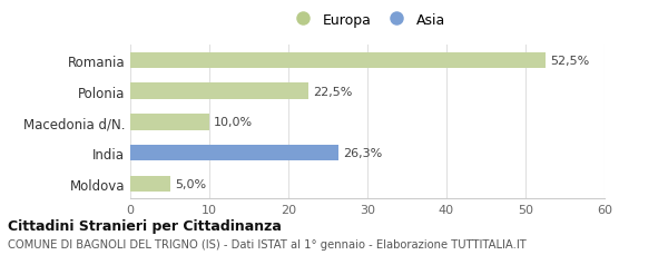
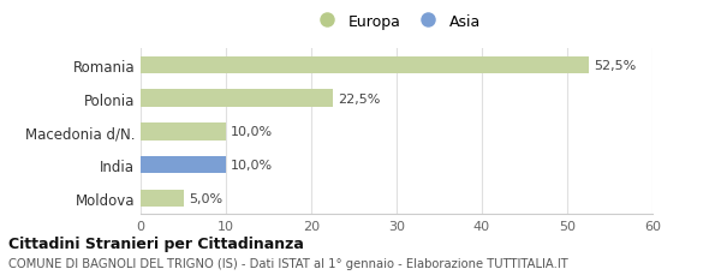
India: 26,3% -> 10,0%
